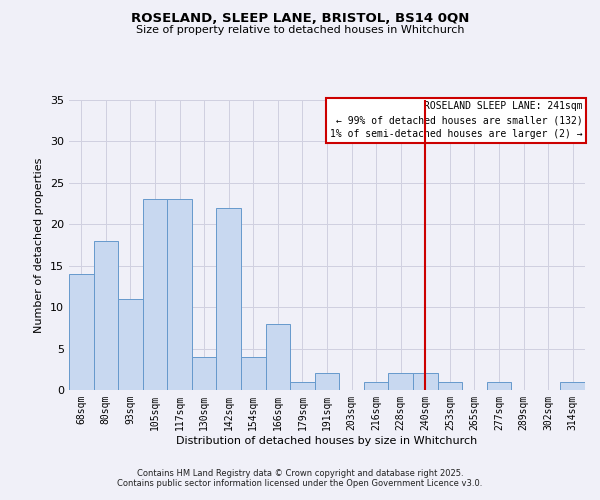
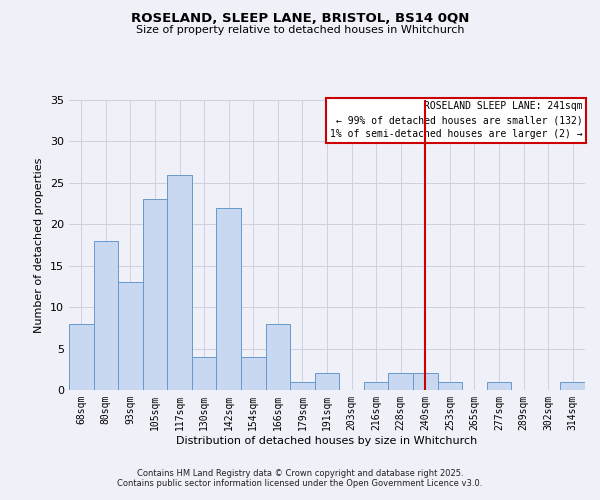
68sqm: 14 -> 8
93sqm: 11 -> 13
117sqm: 23 -> 26
